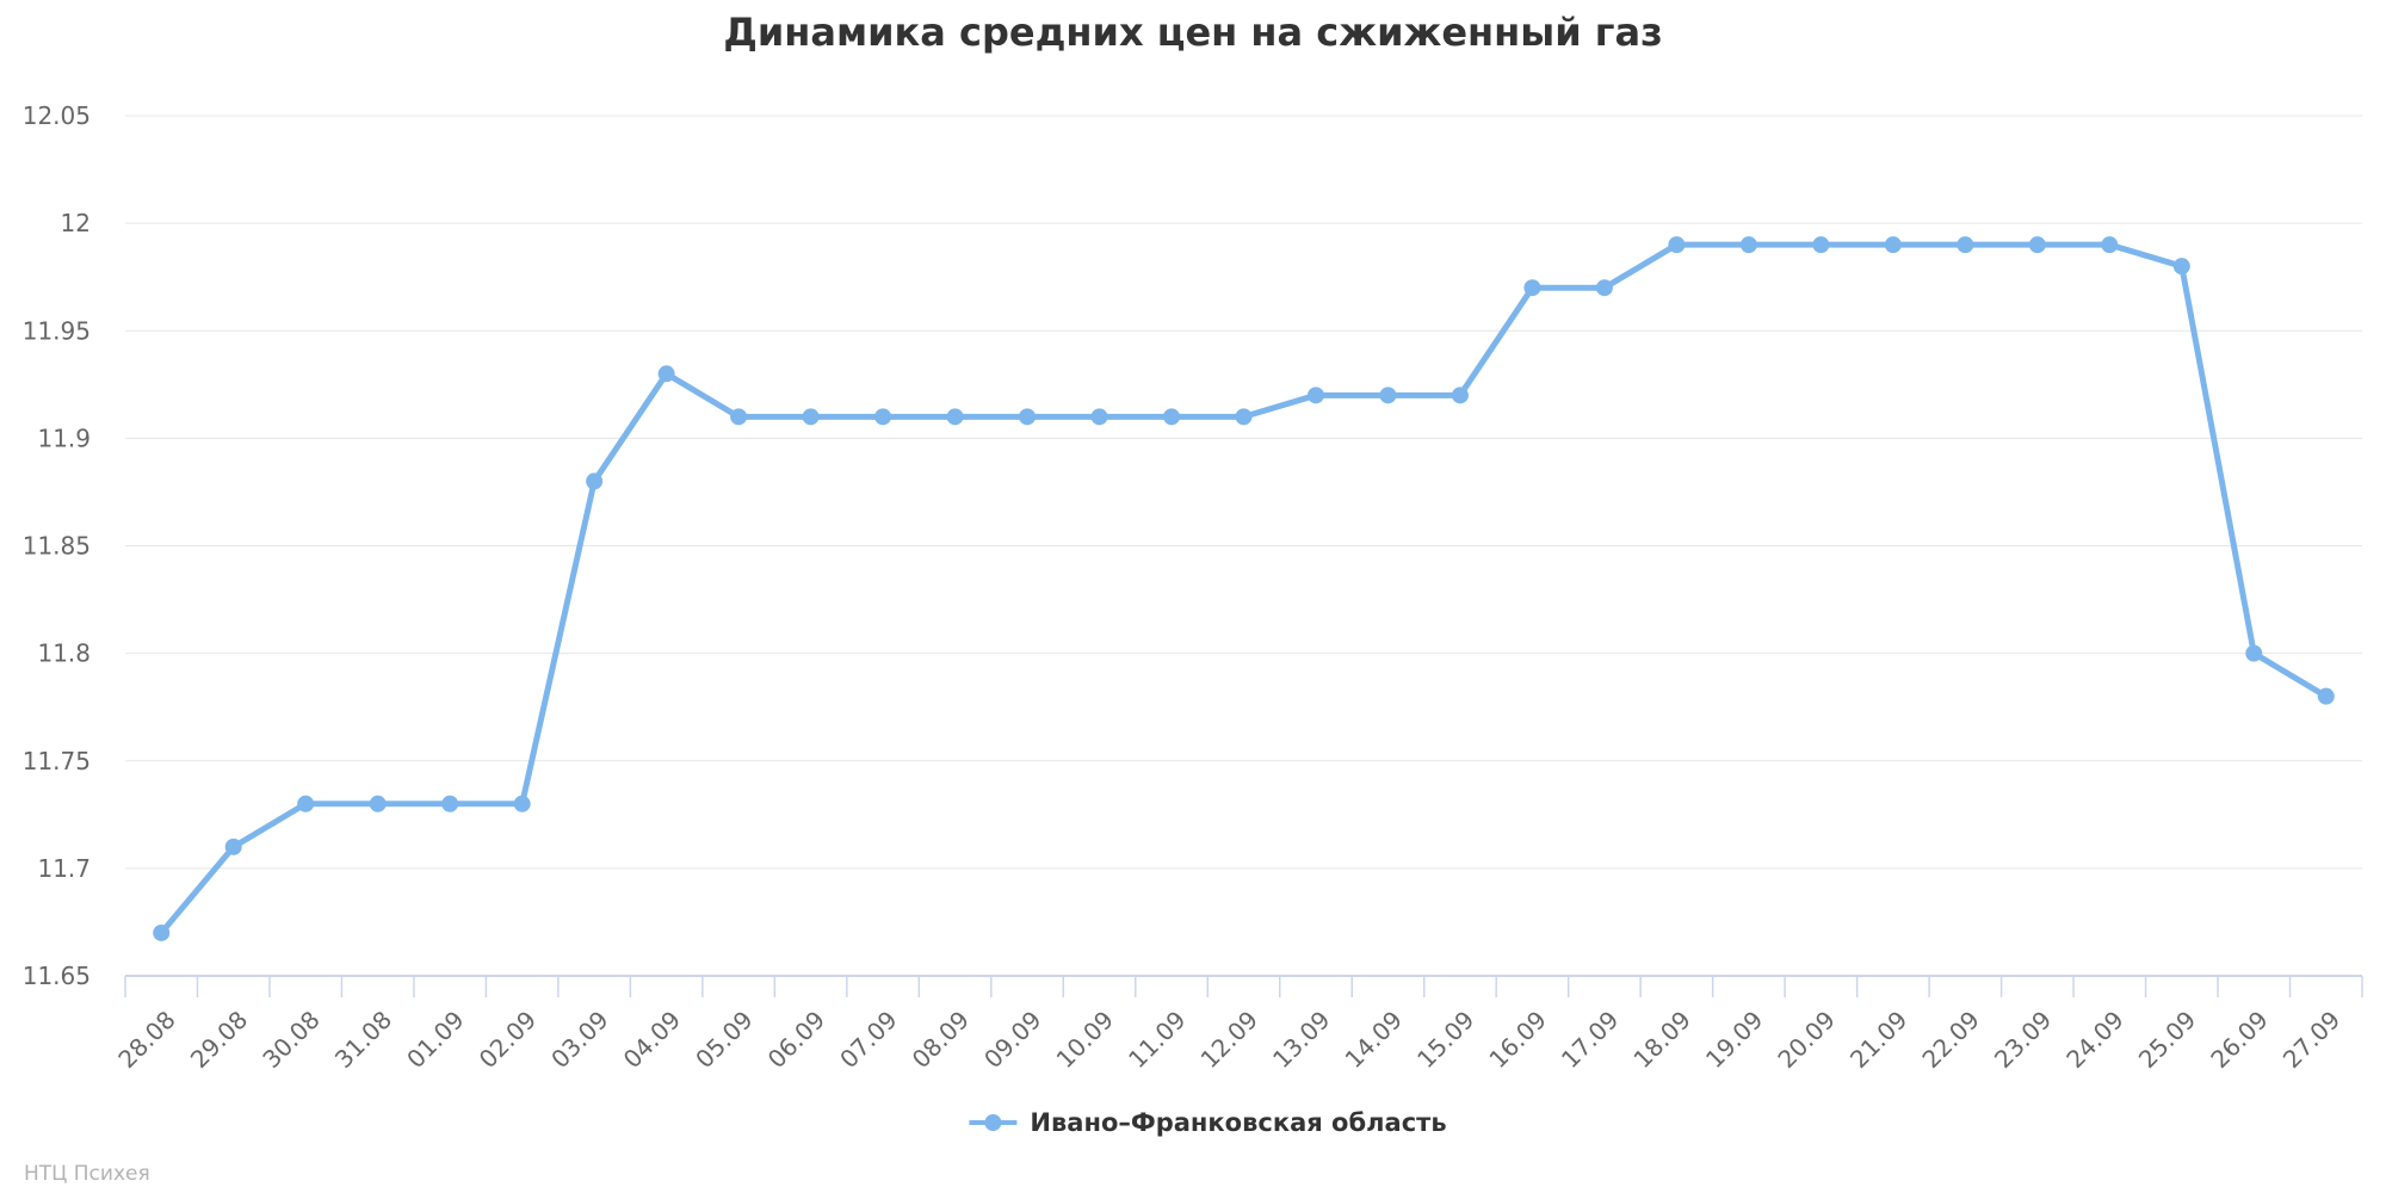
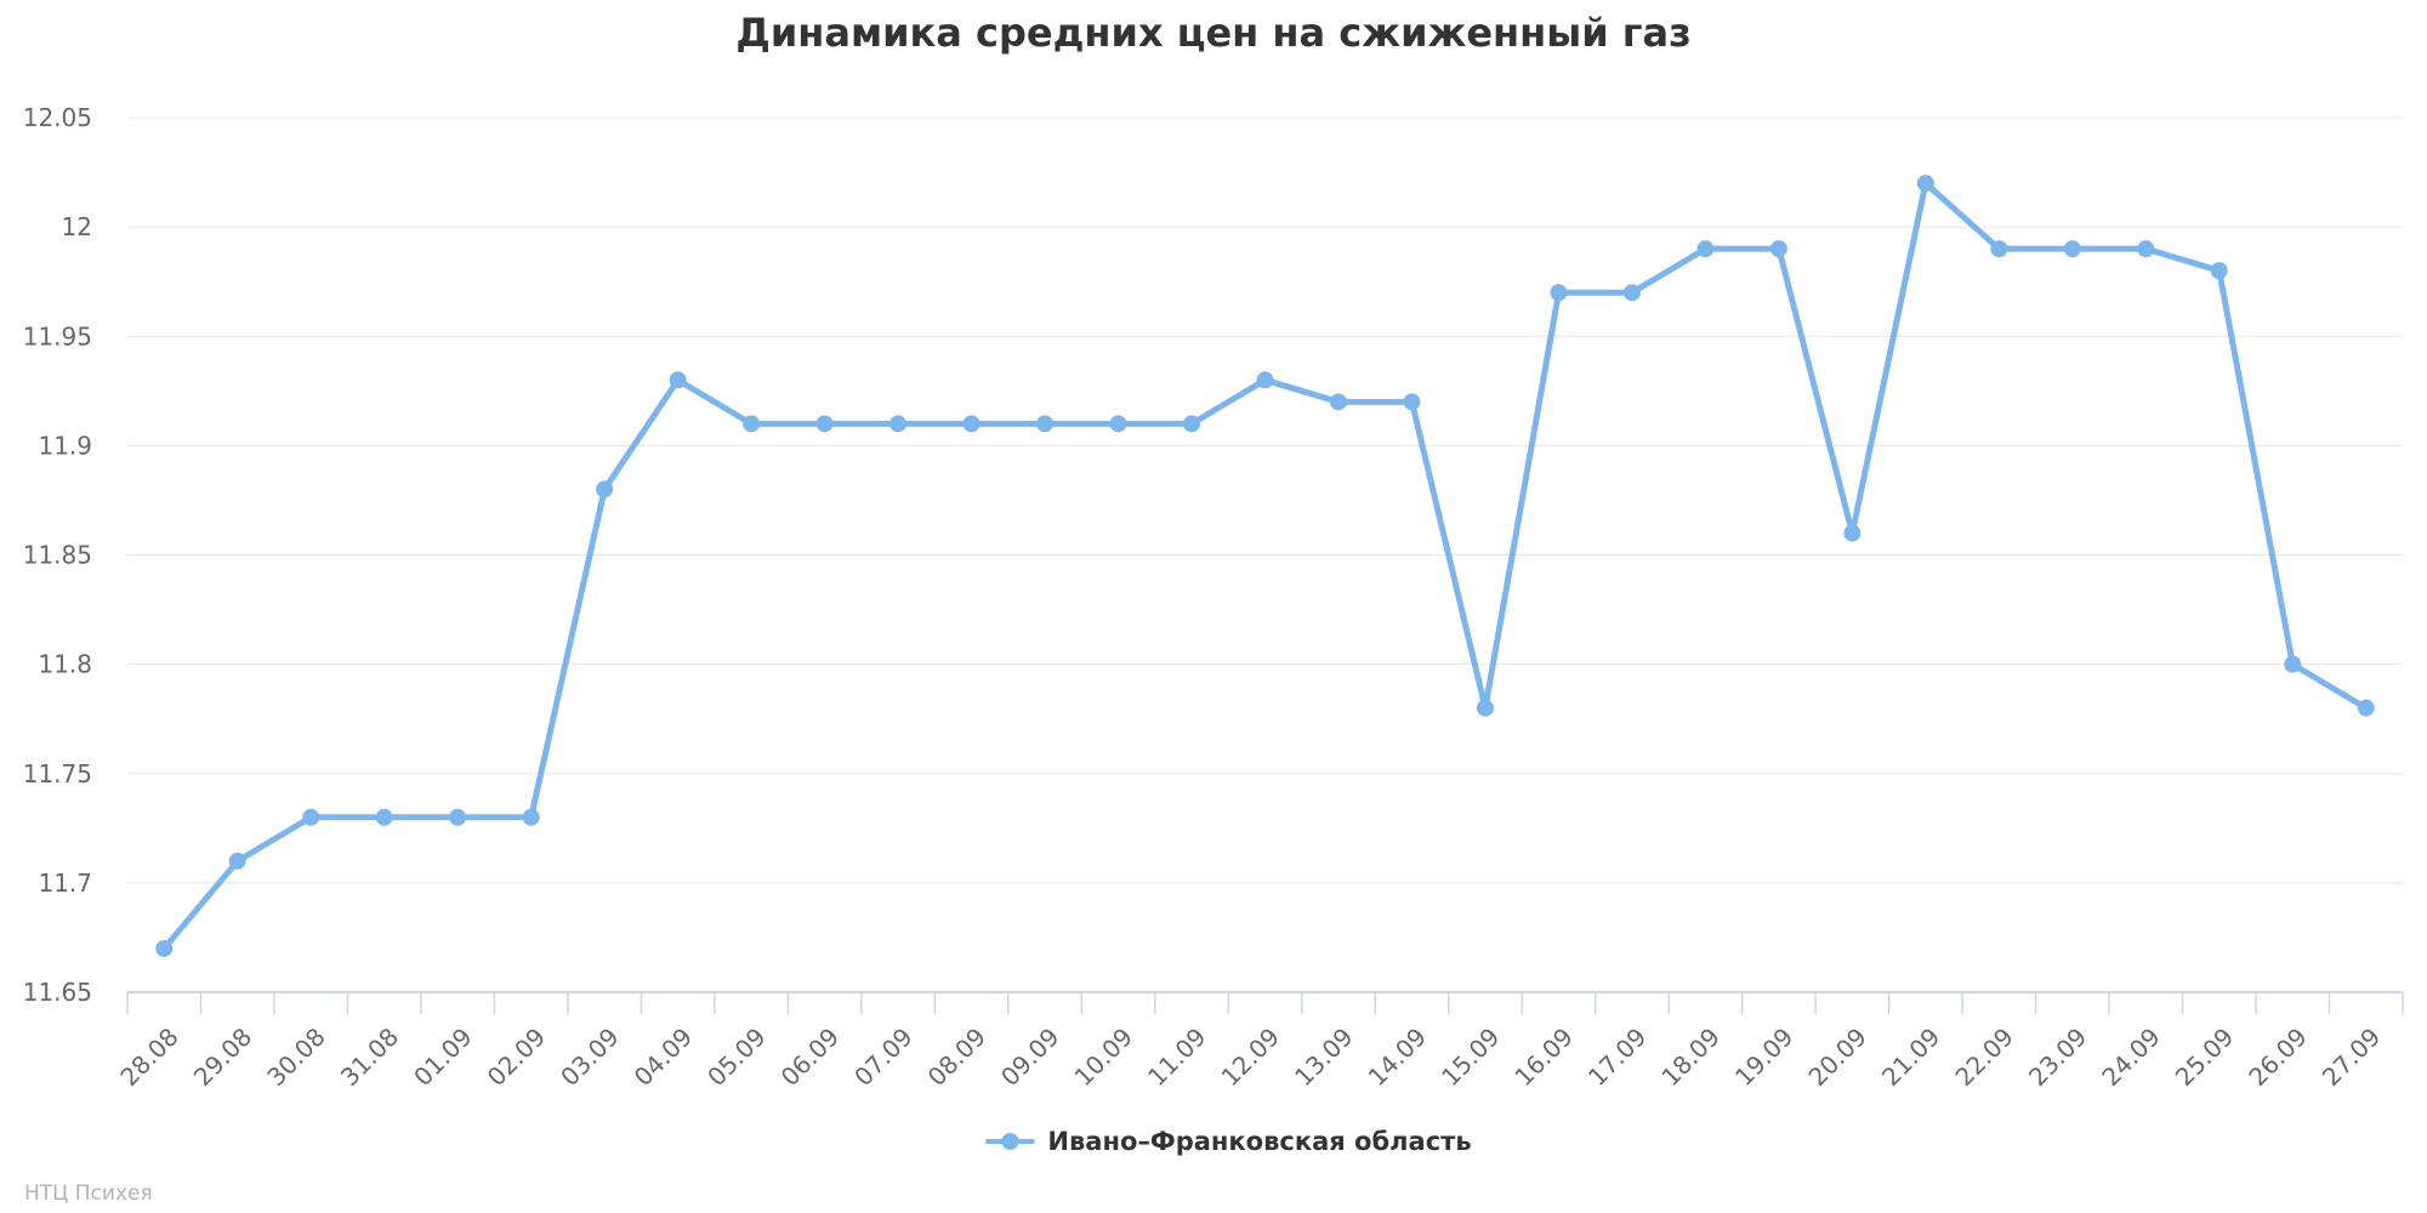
12.09: 11.91 -> 11.93
15.09: 11.92 -> 11.78
20.09: 11.99 -> 11.86
21.09: 11.99 -> 12.02
